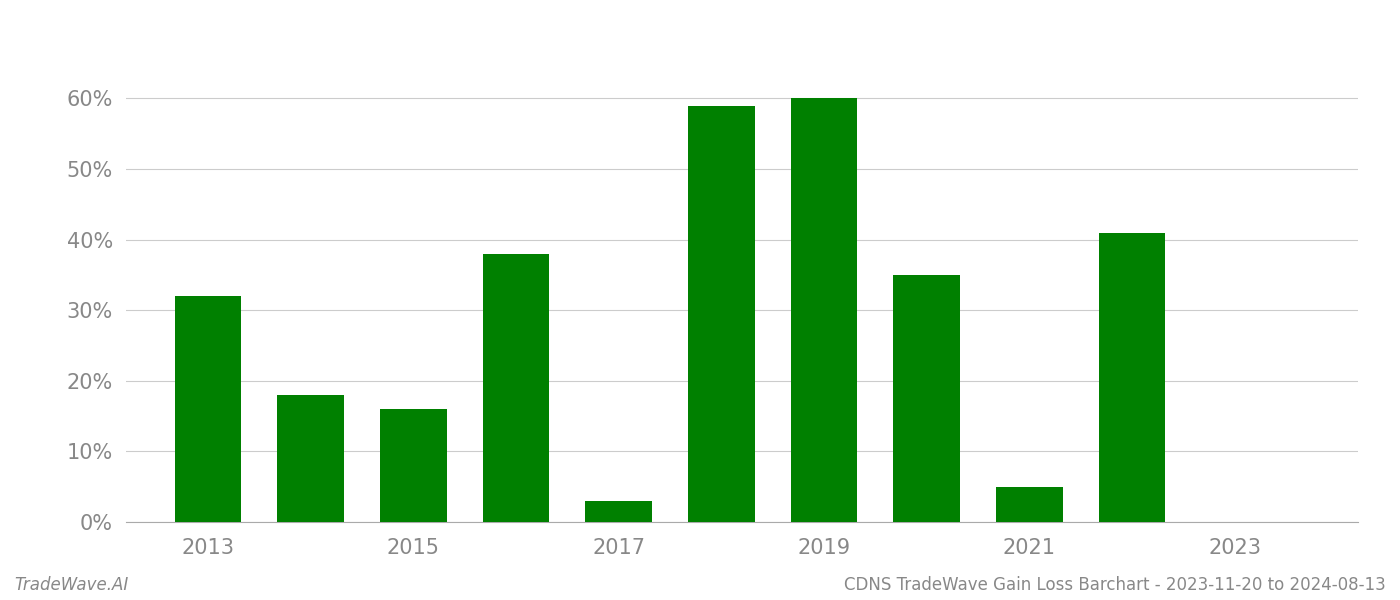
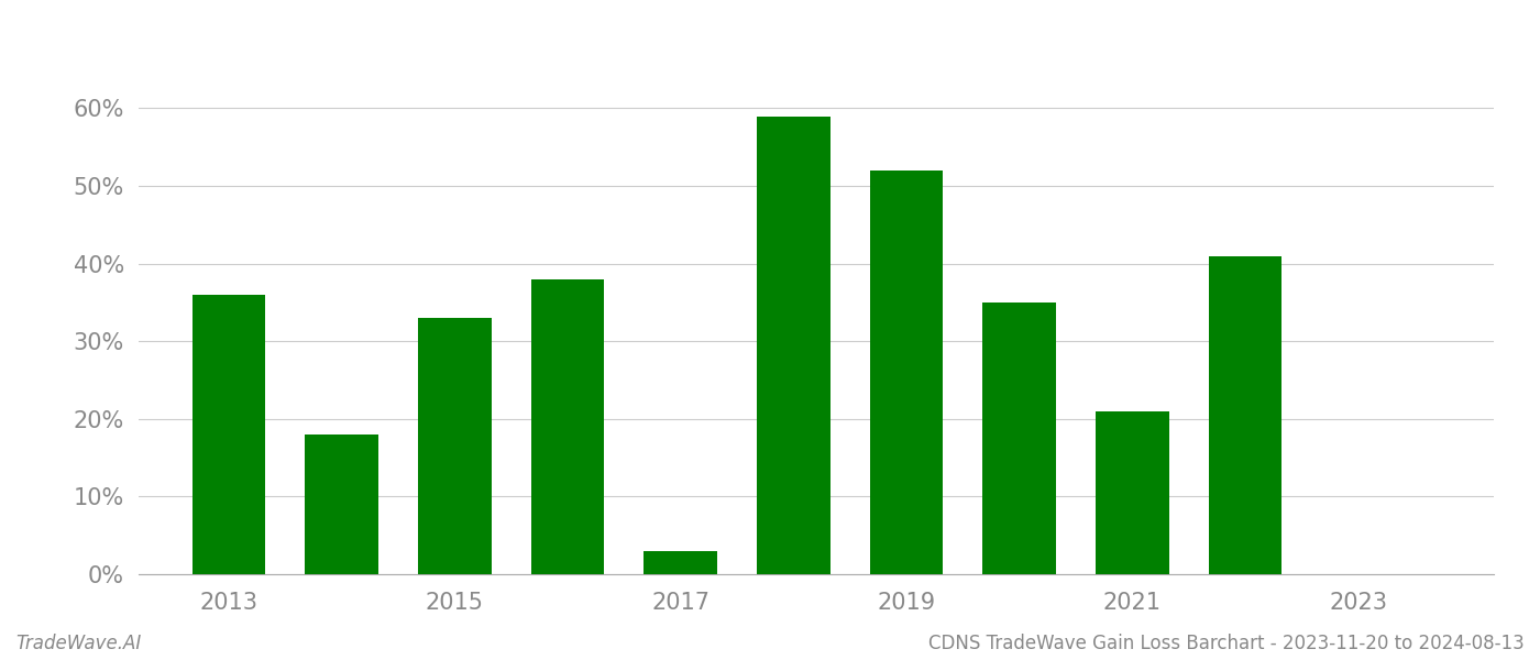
2013: 32% -> 36%
2015: 16% -> 33%
2019: 60% -> 52%
2021: 5% -> 21%
